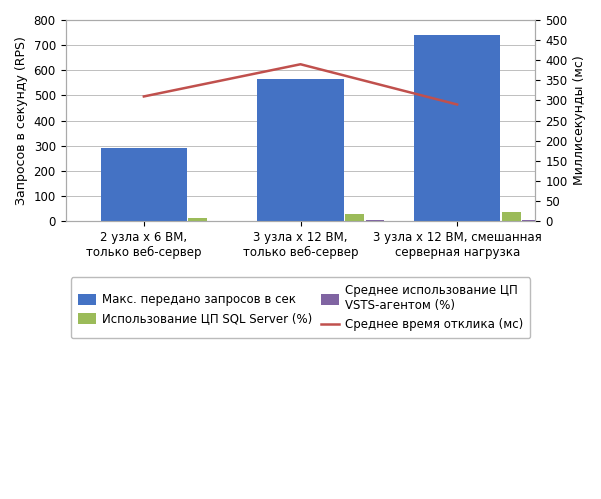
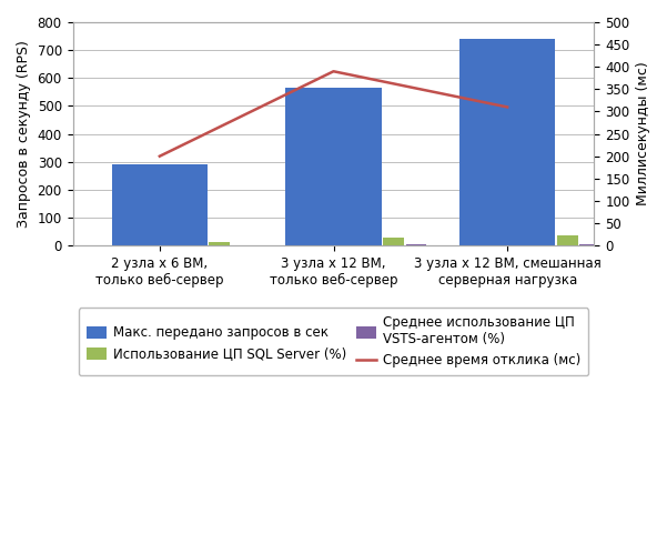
Среднее время отклика (мс)/2 узла x 6 ВМ, только веб-сервер: 310 -> 200
Среднее время отклика (мс)/3 узла x 12 ВМ, смешанная серверная нагрузка: 290 -> 310
